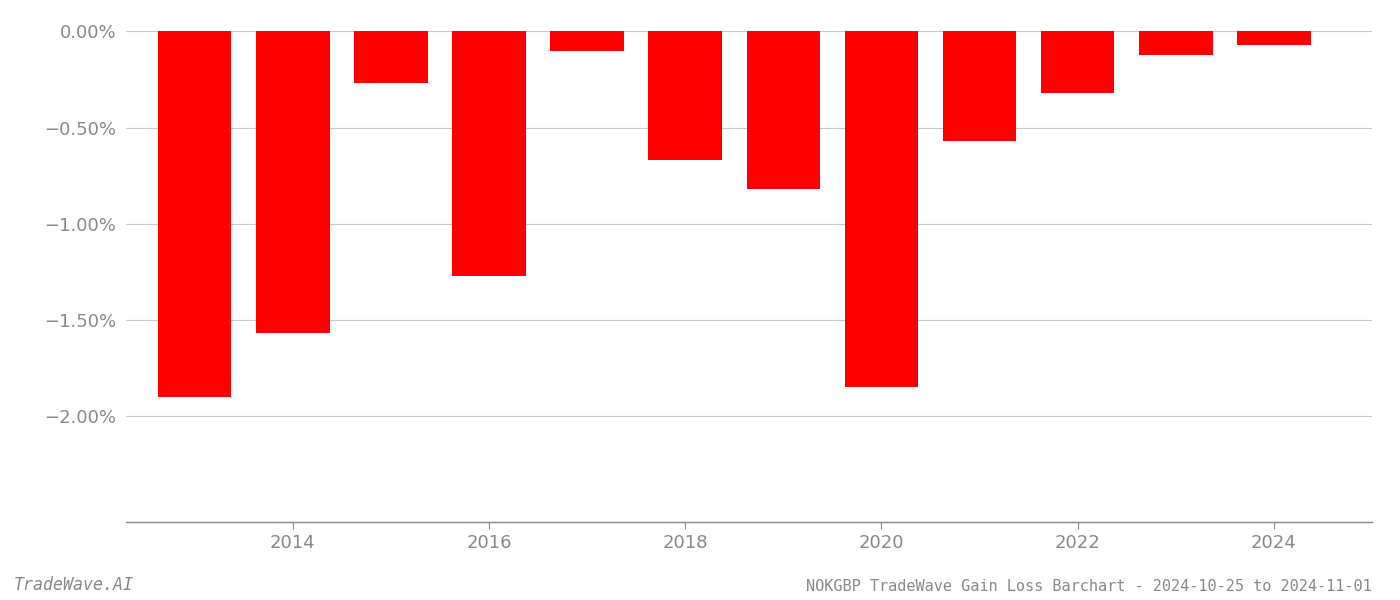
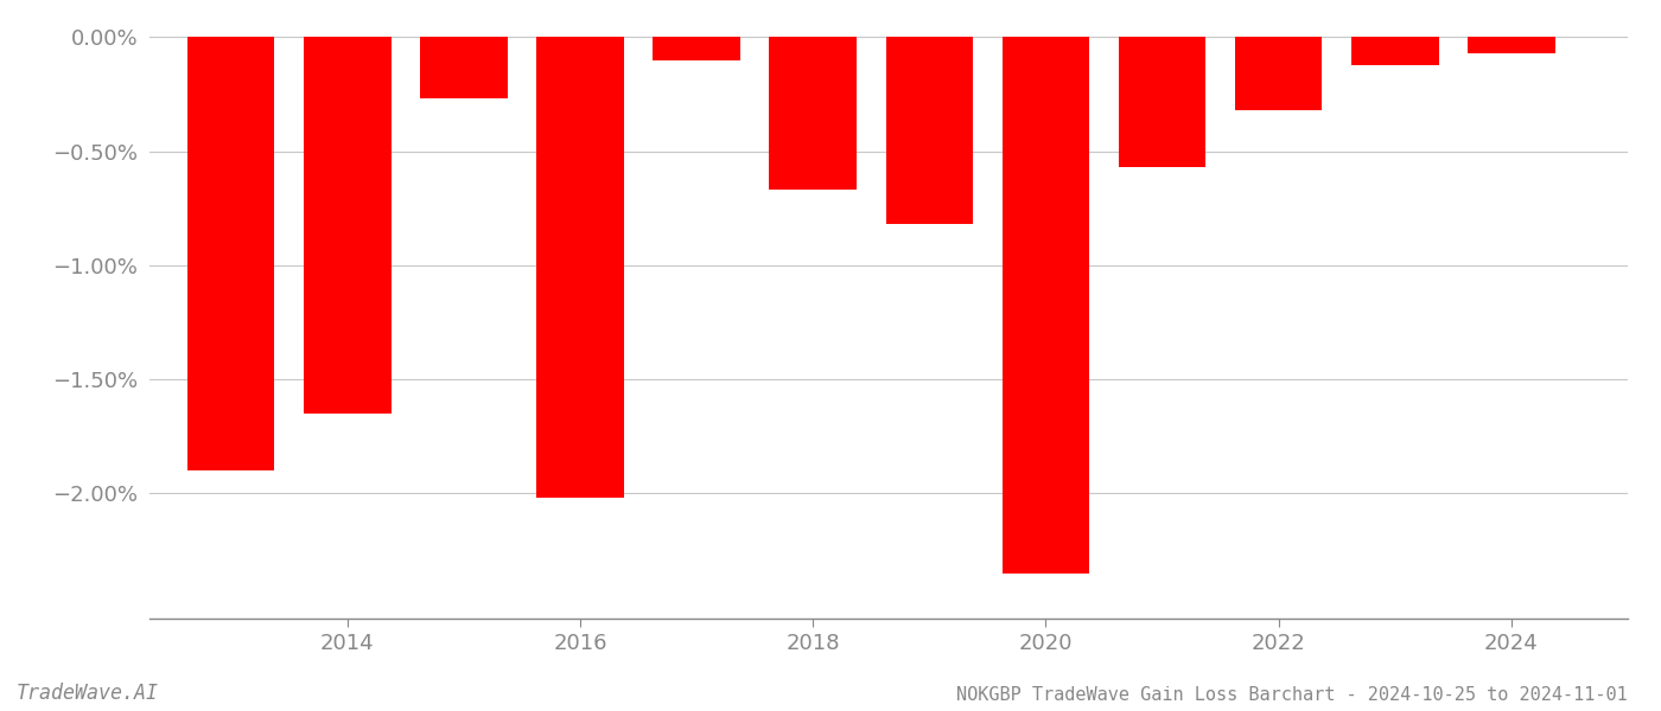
2014: -1.57% -> -1.65%
2016: -1.27% -> -2.02%
2020: -1.85% -> -2.35%
